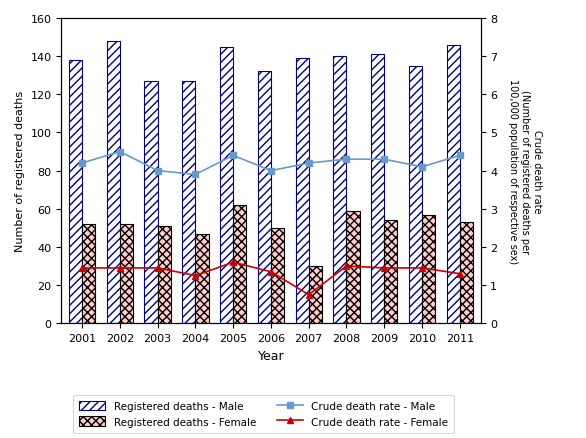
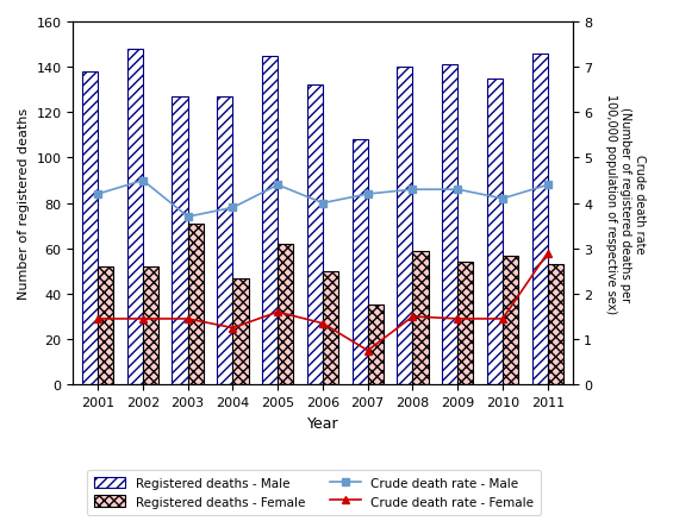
Crude death rate - Male/2003: 4.0 -> 3.7
Registered deaths - Female/2003: 51 -> 71
Registered deaths - Male/2007: 139 -> 108
Registered deaths - Female/2007: 30 -> 35
Crude death rate - Female/2011: 1.30 -> 2.90
